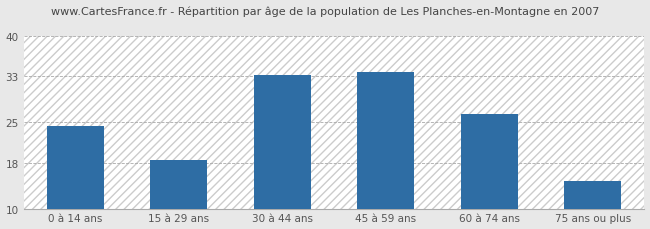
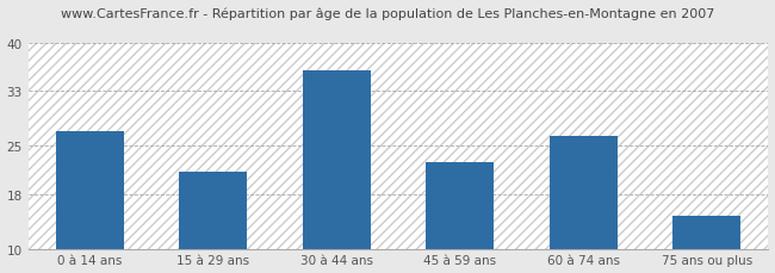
0 à 14 ans: 24.3 -> 27.2
15 à 29 ans: 18.5 -> 21.2
30 à 44 ans: 33.2 -> 36.0
45 à 59 ans: 33.7 -> 22.6
